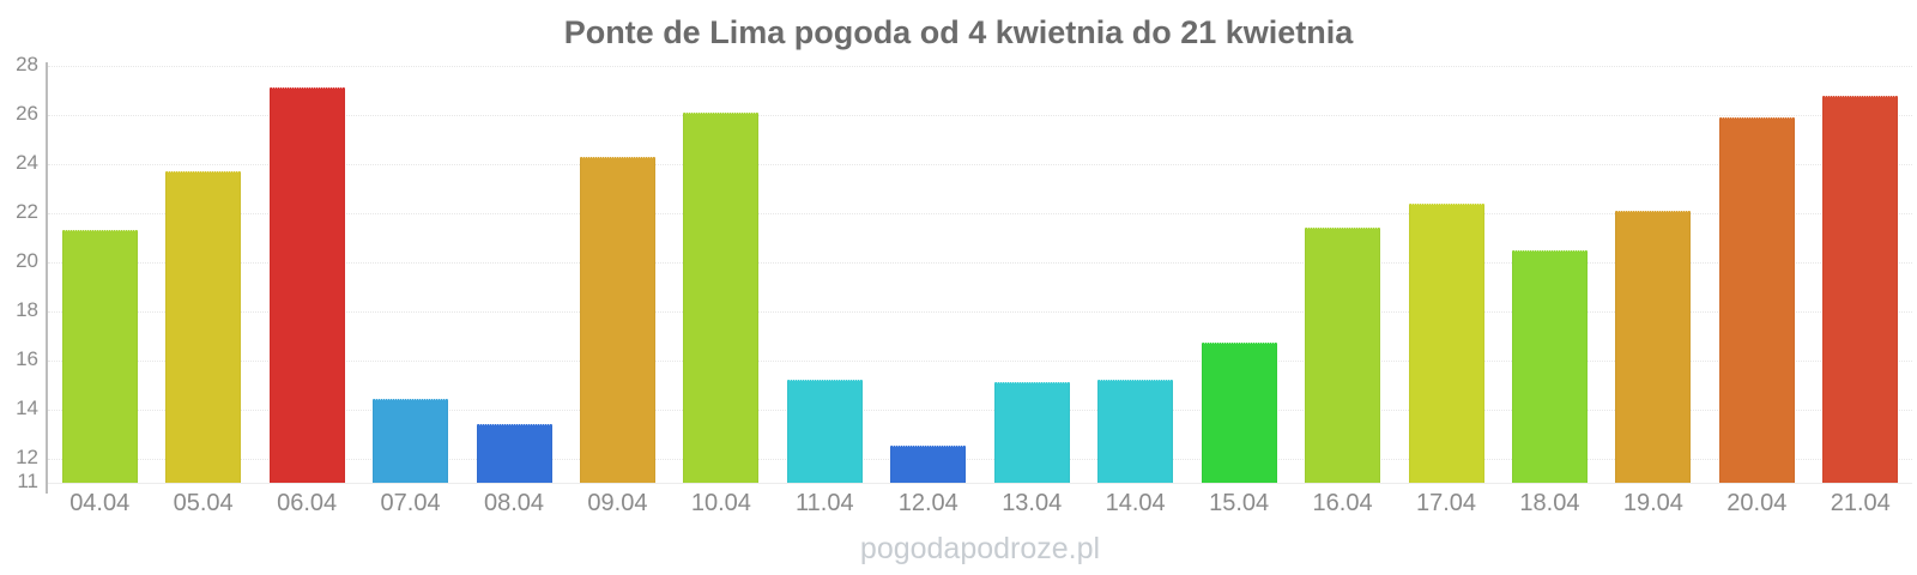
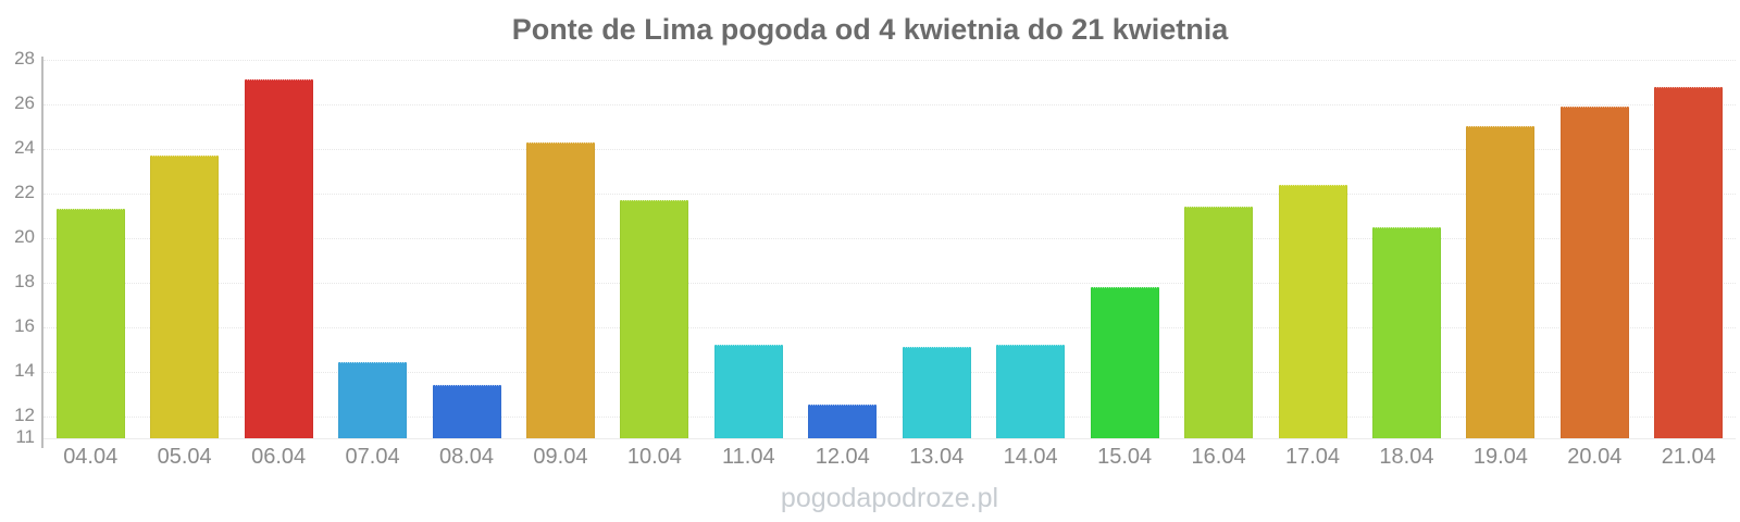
10.04: 26.1 -> 21.7
15.04: 16.7 -> 17.8
19.04: 22.1 -> 25.0
